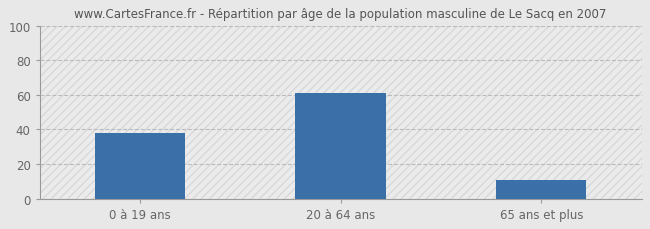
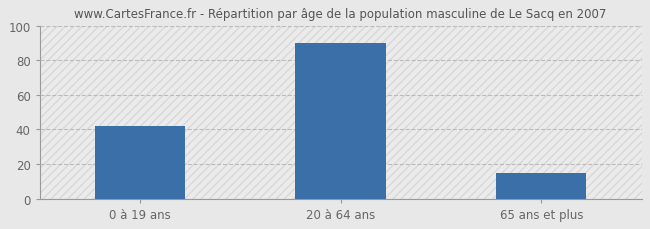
0 à 19 ans: 38 -> 42
20 à 64 ans: 61 -> 90
65 ans et plus: 11 -> 15
